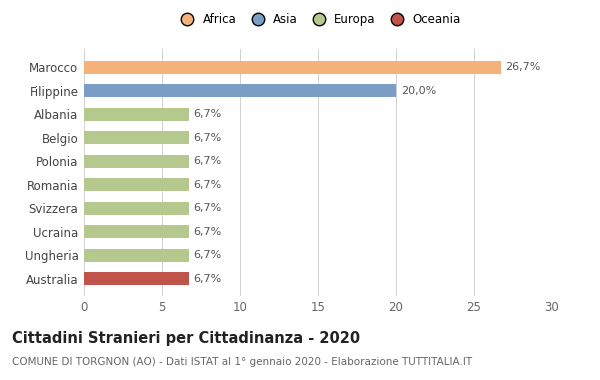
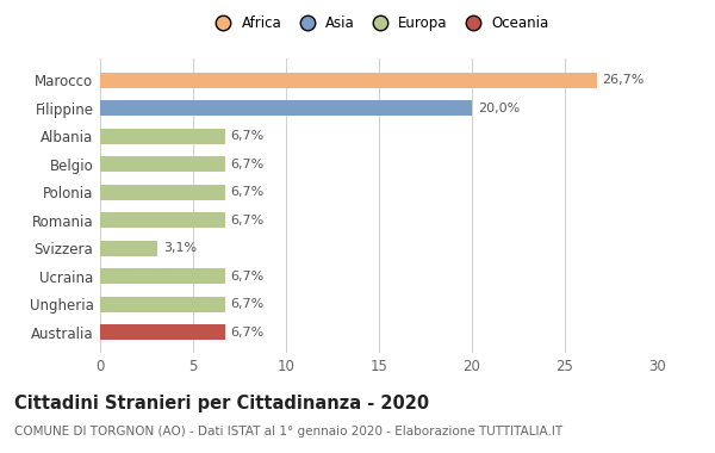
Svizzera: 6,7% -> 3,1%
